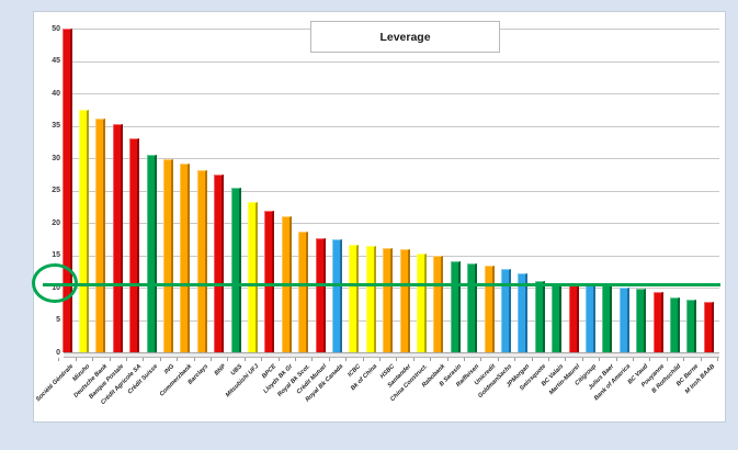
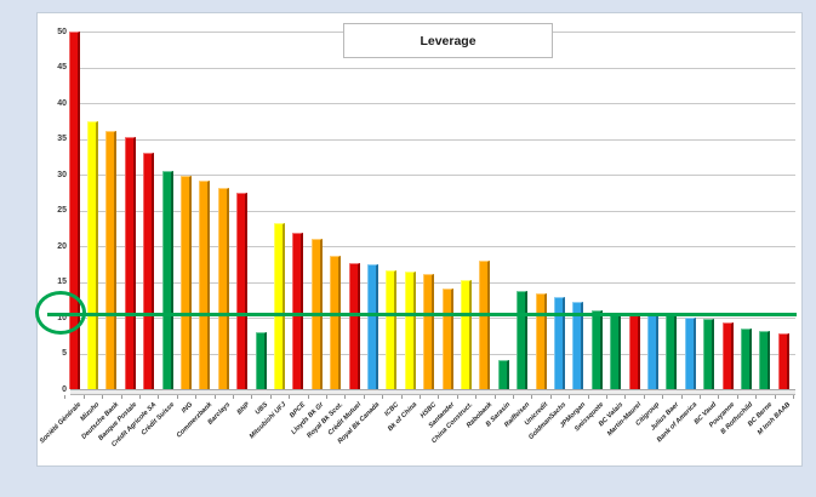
UBS: 25 -> 8
Santander: 16 -> 14
Rabobank: 15 -> 18
B Sarasin: 14 -> 4
